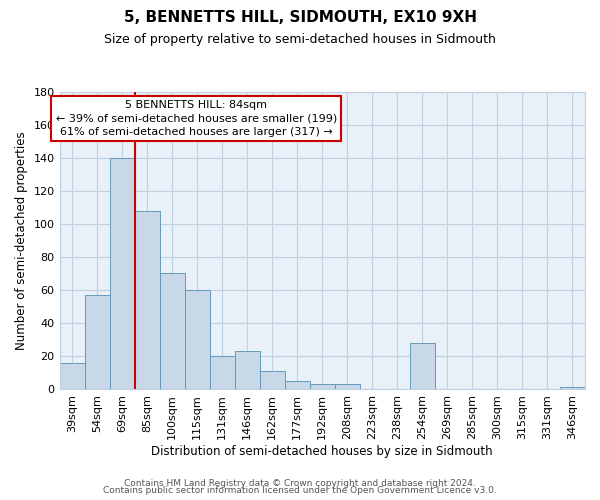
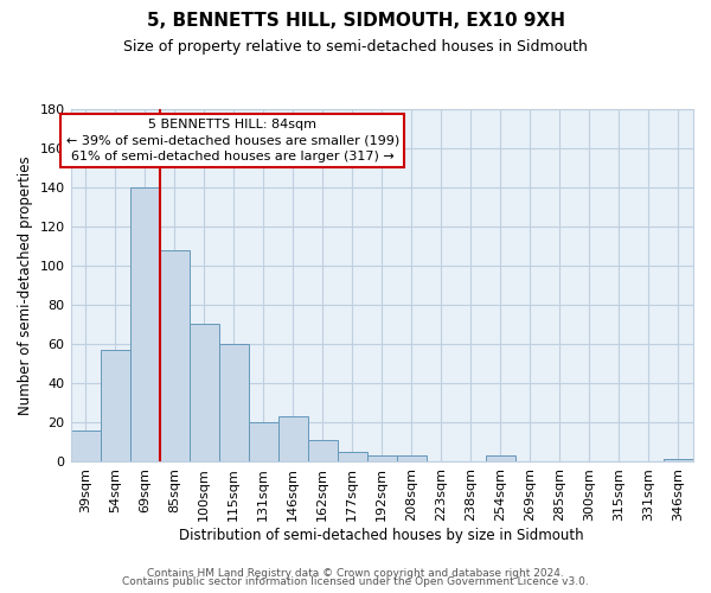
254sqm: 28 -> 3
